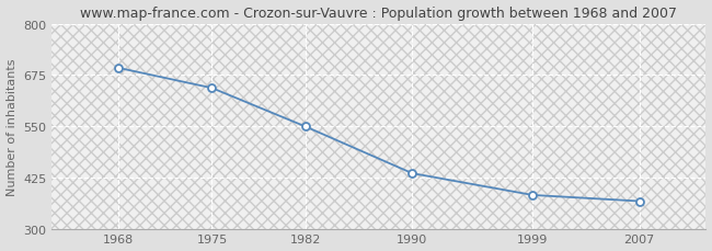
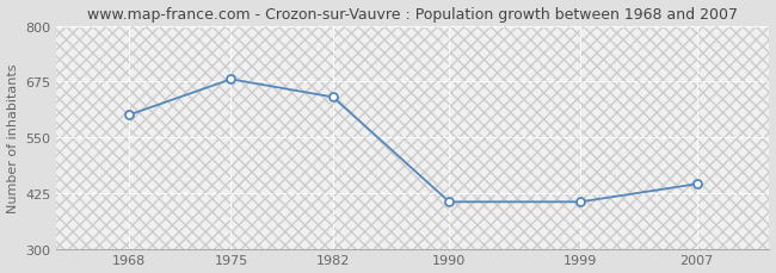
1968: 692 -> 600
1975: 643 -> 680
1982: 549 -> 640
1990: 435 -> 405
1999: 382 -> 405
2007: 367 -> 445
